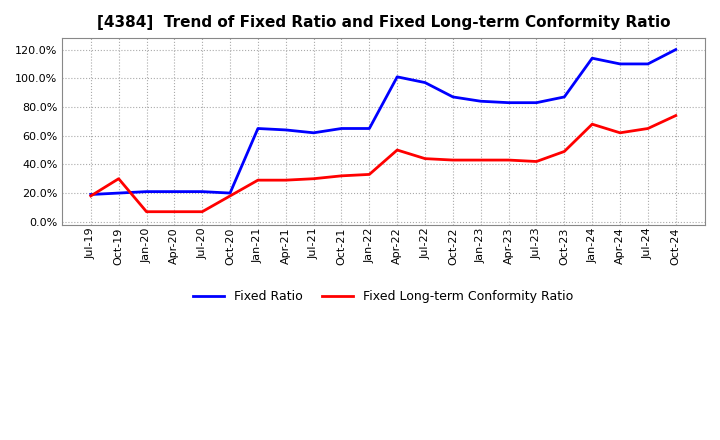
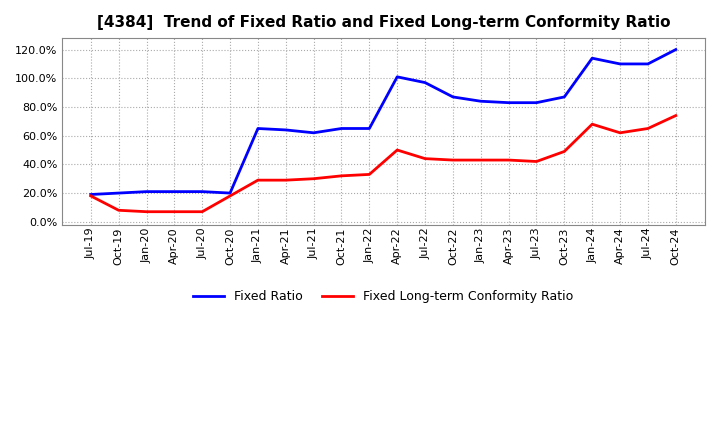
Fixed Long-term Conformity Ratio/Oct-19: 30% -> 8%
